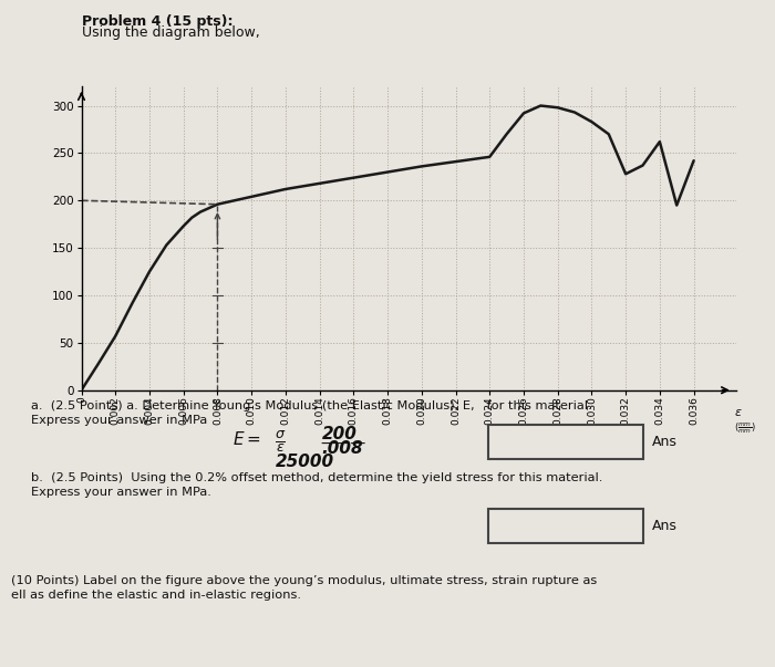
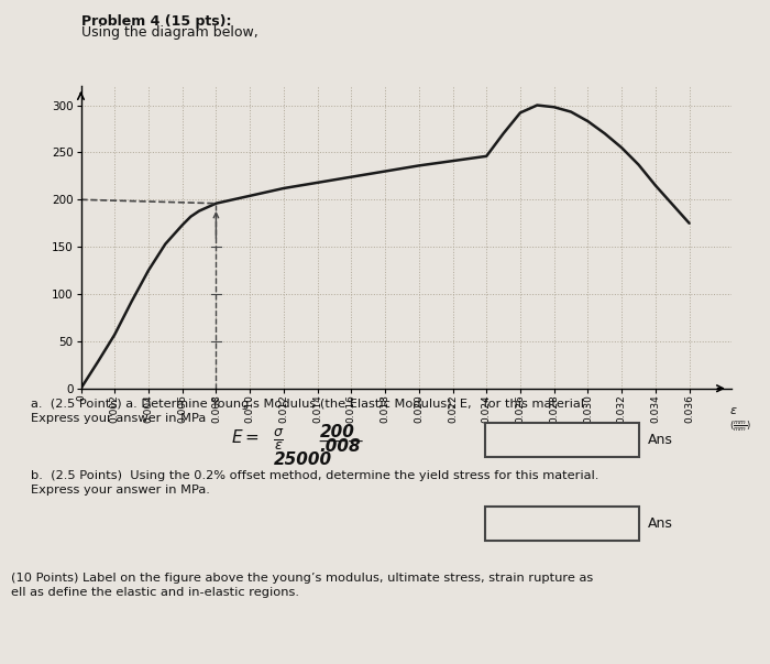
0.032: 228 -> 255
0.034: 262 -> 215
0.036: 242 -> 175
